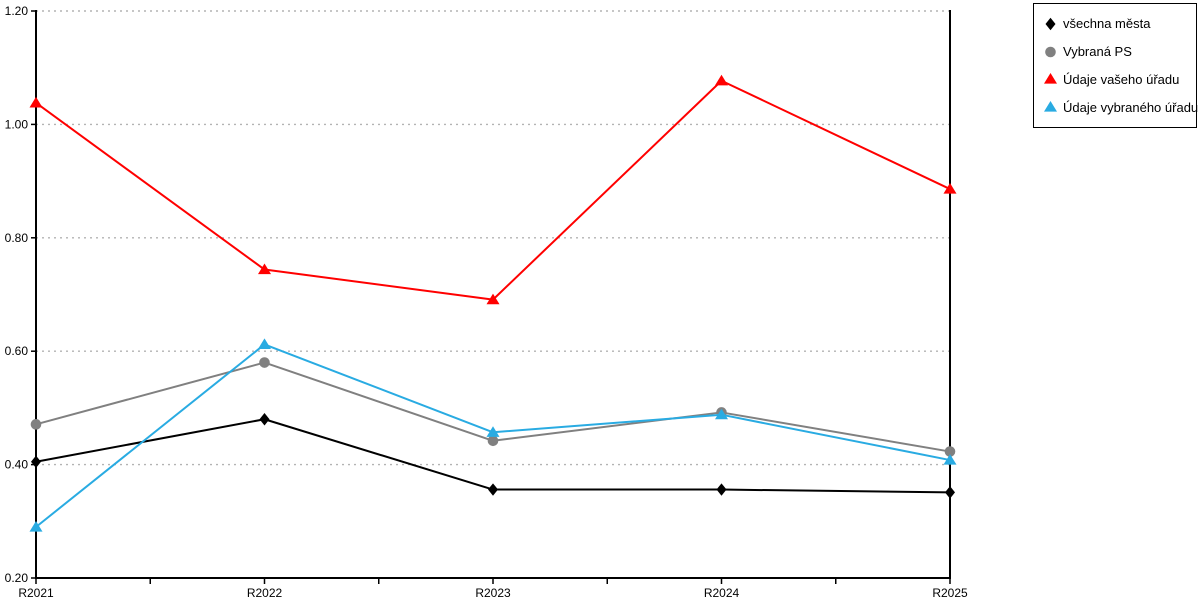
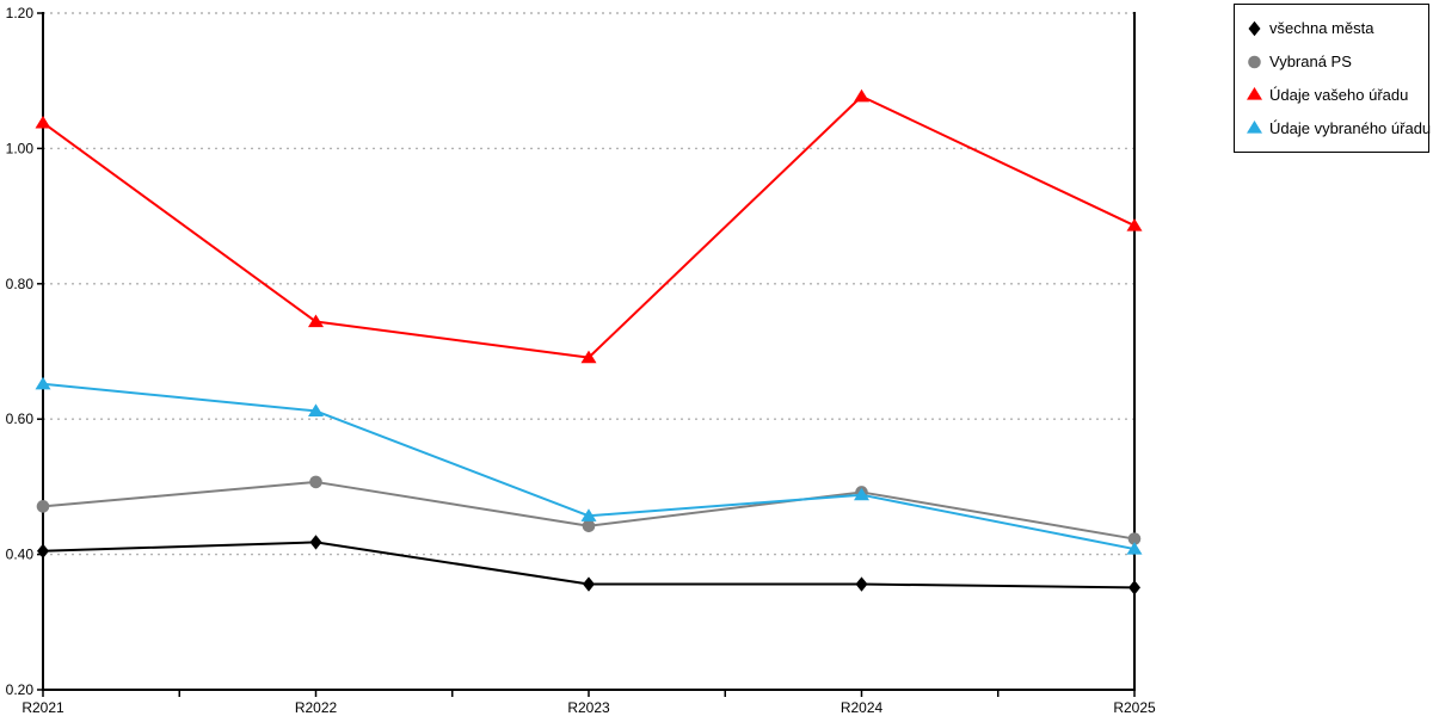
Údaje vybraného úřadu/R2021: 0.29 -> 0.65
všechna města/R2022: 0.48 -> 0.42
Vybraná PS/R2022: 0.58 -> 0.51
